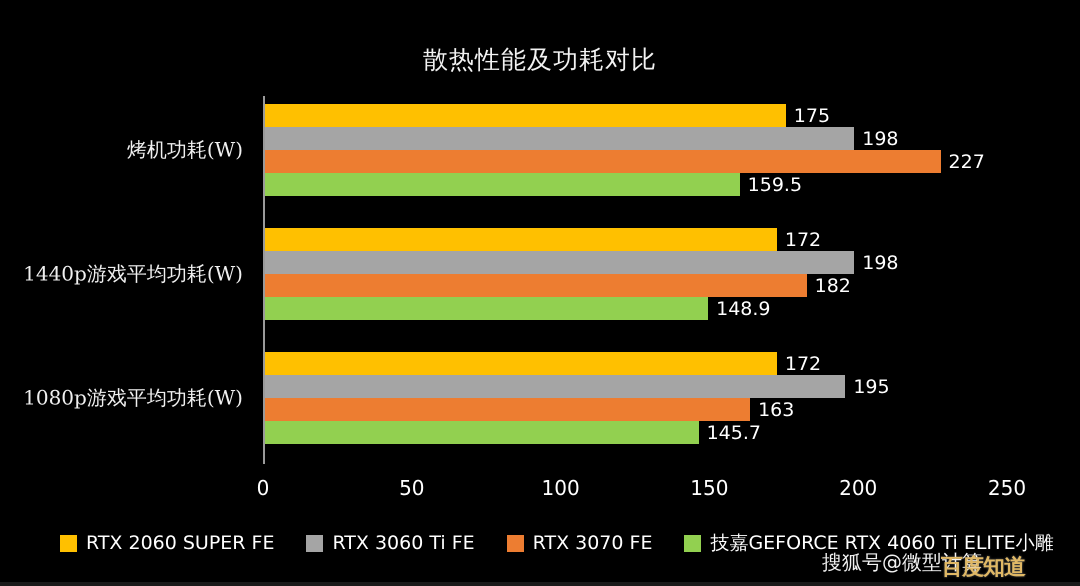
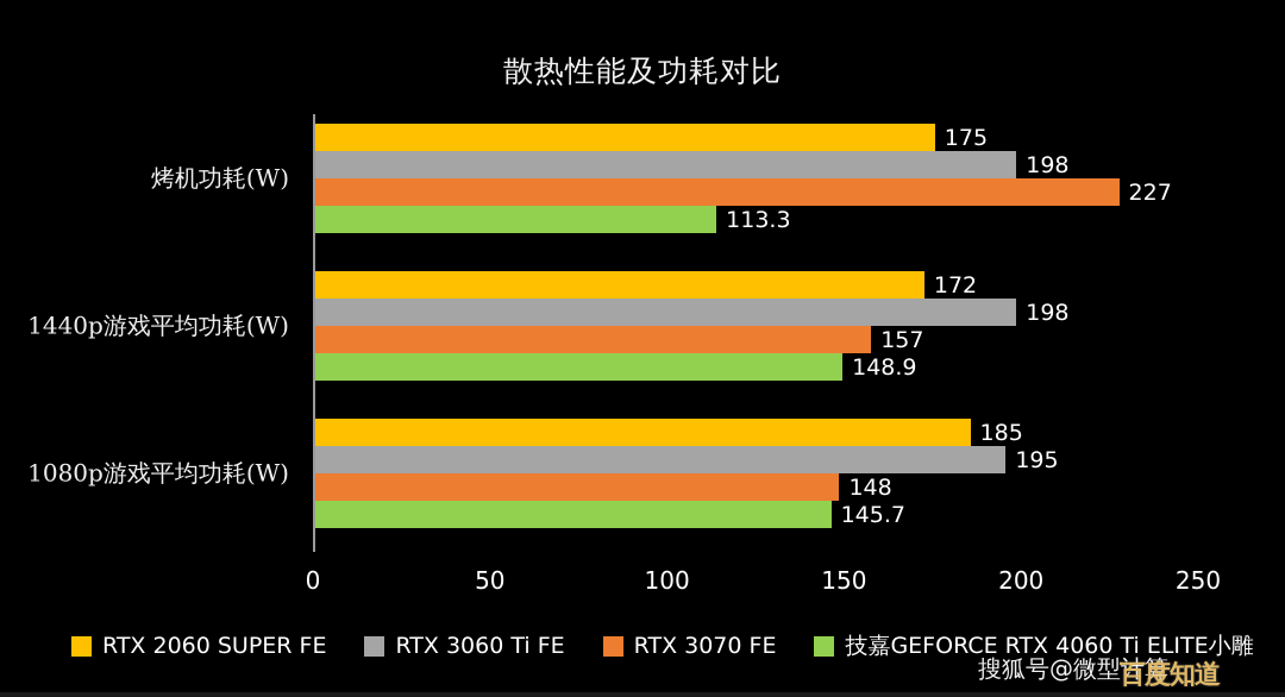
技嘉GEFORCE RTX 4060 Ti ELITE小雕/烤机功耗(W): 159.5 -> 113.3
RTX 3070 FE/1440p游戏平均功耗(W): 182 -> 157
RTX 2060 SUPER FE/1080p游戏平均功耗(W): 172 -> 185
RTX 3070 FE/1080p游戏平均功耗(W): 163 -> 148
